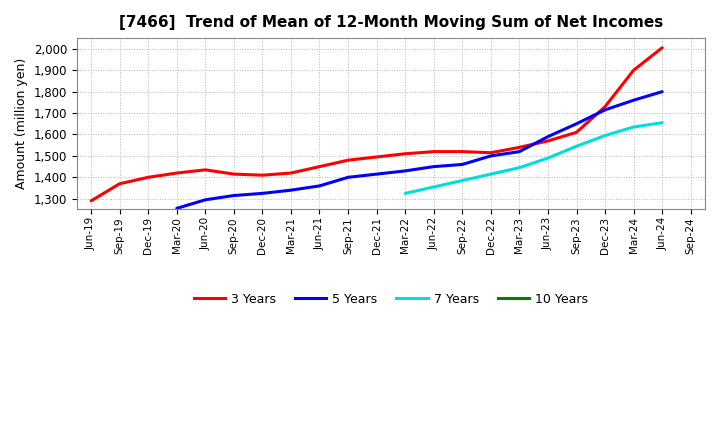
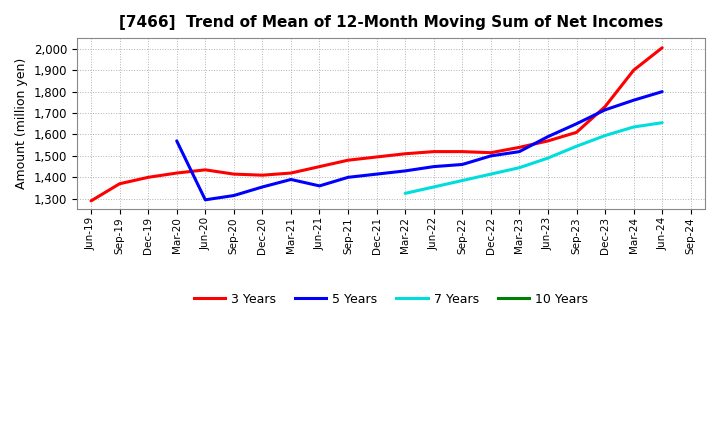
5 Years/Mar-20: 1,255 -> 1,570
5 Years/Dec-20: 1,325 -> 1,355
5 Years/Mar-21: 1,340 -> 1,390
